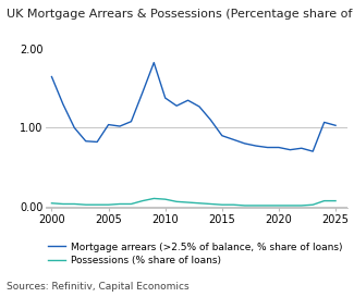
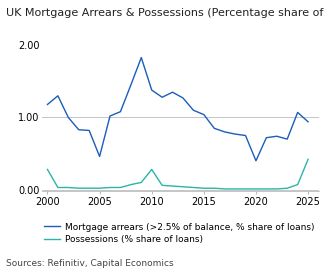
Mortgage arrears (>2.5% of balance, % share of loans)/2000: 1.65 -> 1.18
Possessions (% share of loans)/2000: 0.04 -> 0.28
Mortgage arrears (>2.5% of balance, % share of loans)/2005: 1.04 -> 0.46
Possessions (% share of loans)/2010: 0.09 -> 0.28
Mortgage arrears (>2.5% of balance, % share of loans)/2015: 0.90 -> 1.04
Mortgage arrears (>2.5% of balance, % share of loans)/2020: 0.75 -> 0.40
Mortgage arrears (>2.5% of balance, % share of loans)/2025: 1.03 -> 0.94
Possessions (% share of loans)/2025: 0.07 -> 0.42
